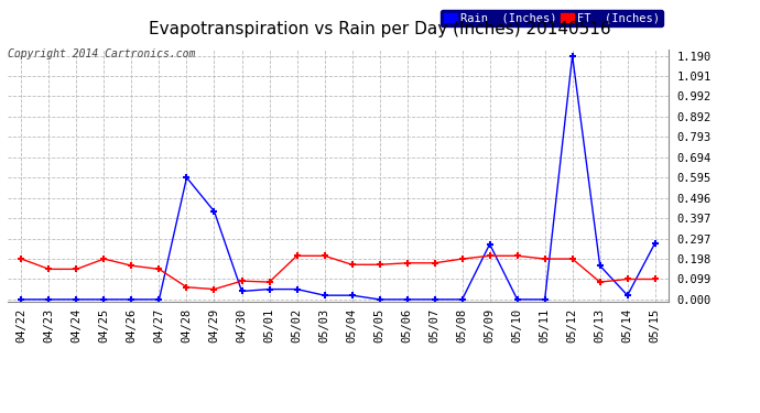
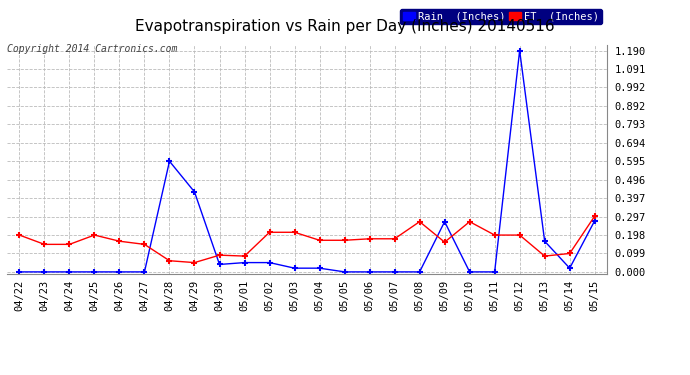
ET (Inches)/05/08: 0.20 -> 0.27
ET (Inches)/05/09: 0.21 -> 0.16
ET (Inches)/05/10: 0.21 -> 0.27
ET (Inches)/05/15: 0.10 -> 0.30
